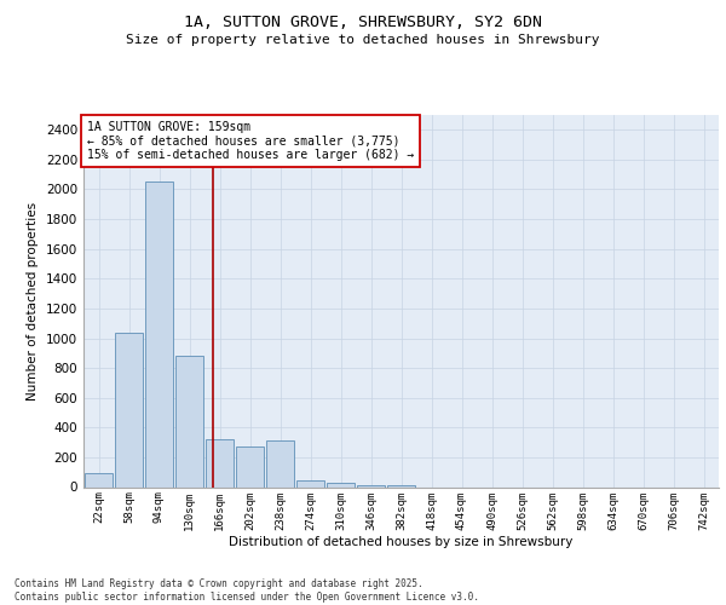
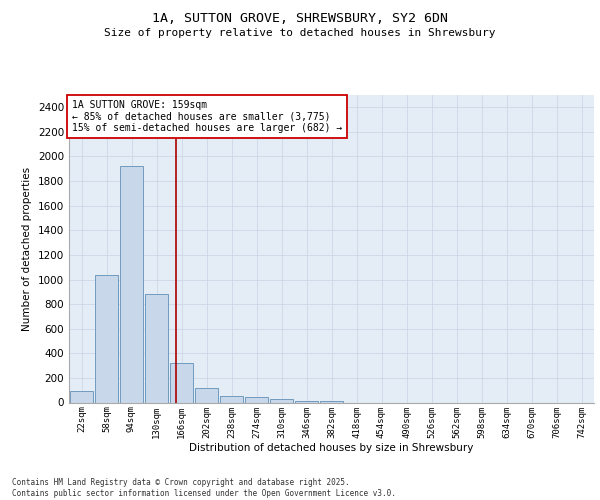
94sqm: 2050 -> 1920
202sqm: 270 -> 120
238sqm: 310 -> 60
